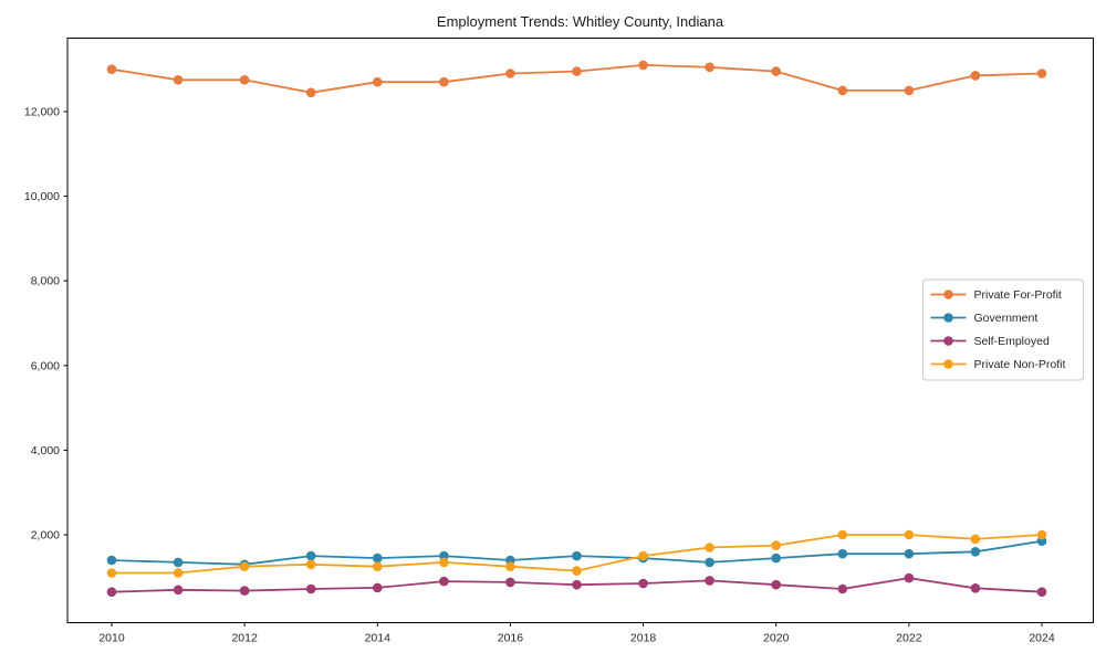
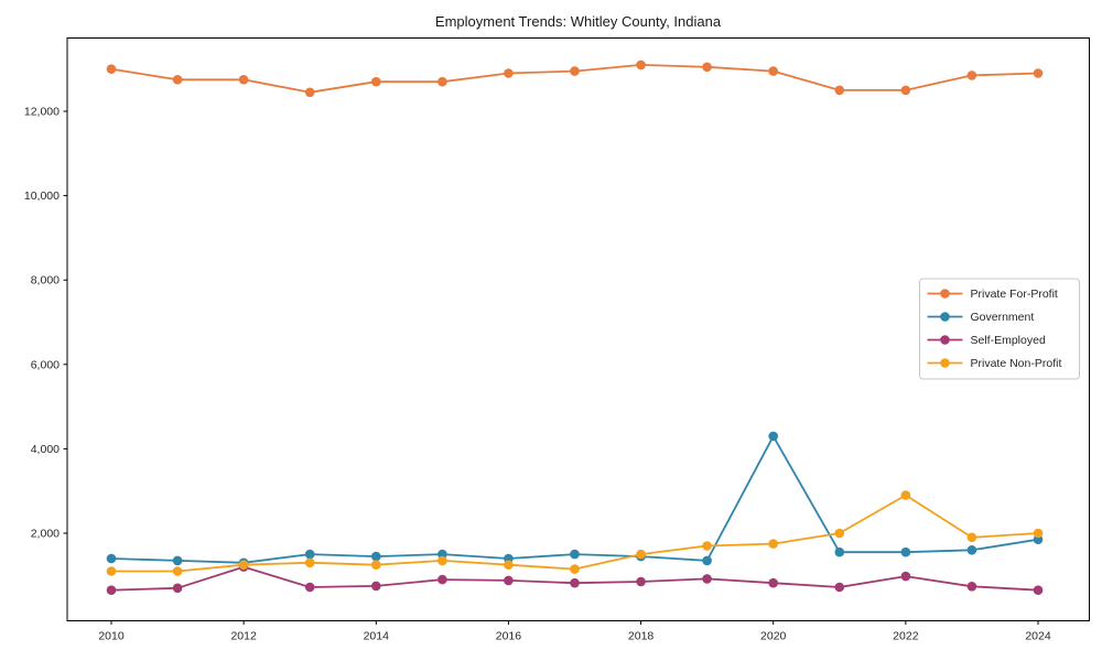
Self-Employed/2012: 700 -> 1200
Government/2020: 1400 -> 4300
Private Non-Profit/2022: 2000 -> 2900
